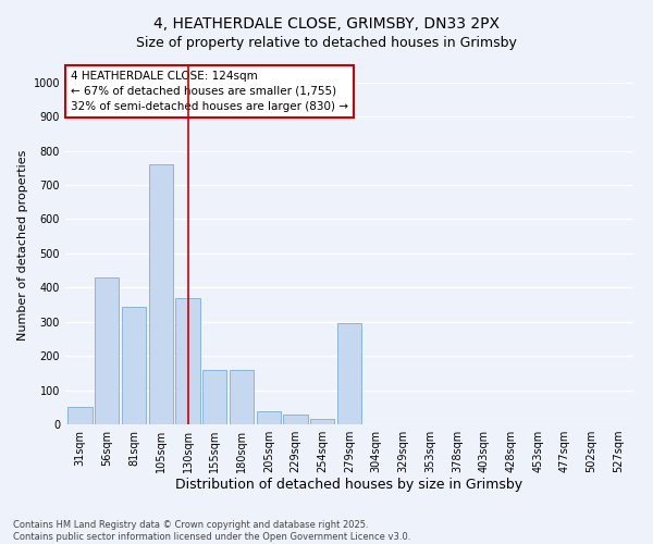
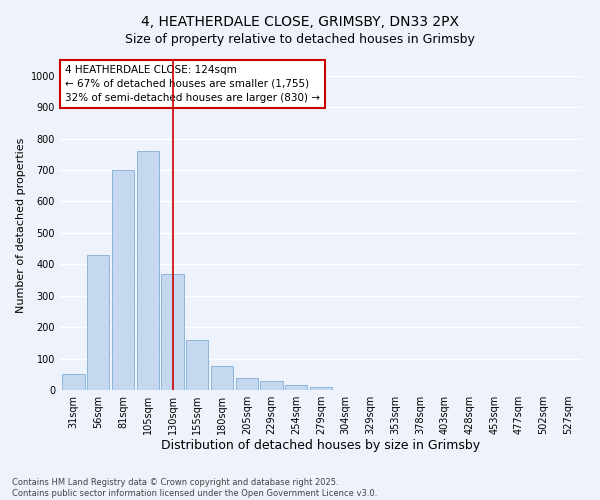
81sqm: 345 -> 700
180sqm: 160 -> 75
279sqm: 295 -> 10
